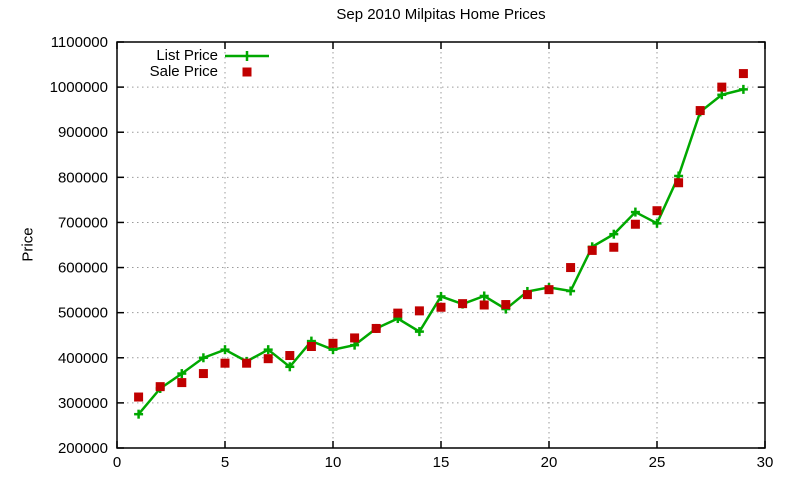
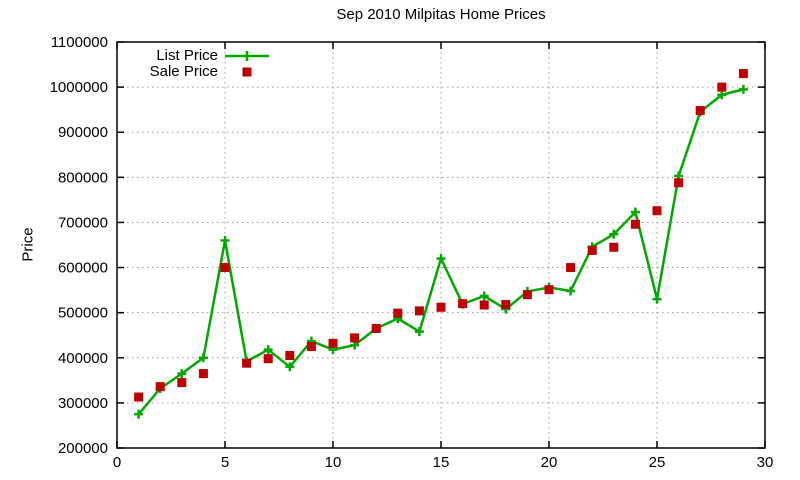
List Price/5: 420000 -> 660000
Sale Price/5: 390000 -> 600000
List Price/15: 540000 -> 620000
List Price/25: 700000 -> 530000
